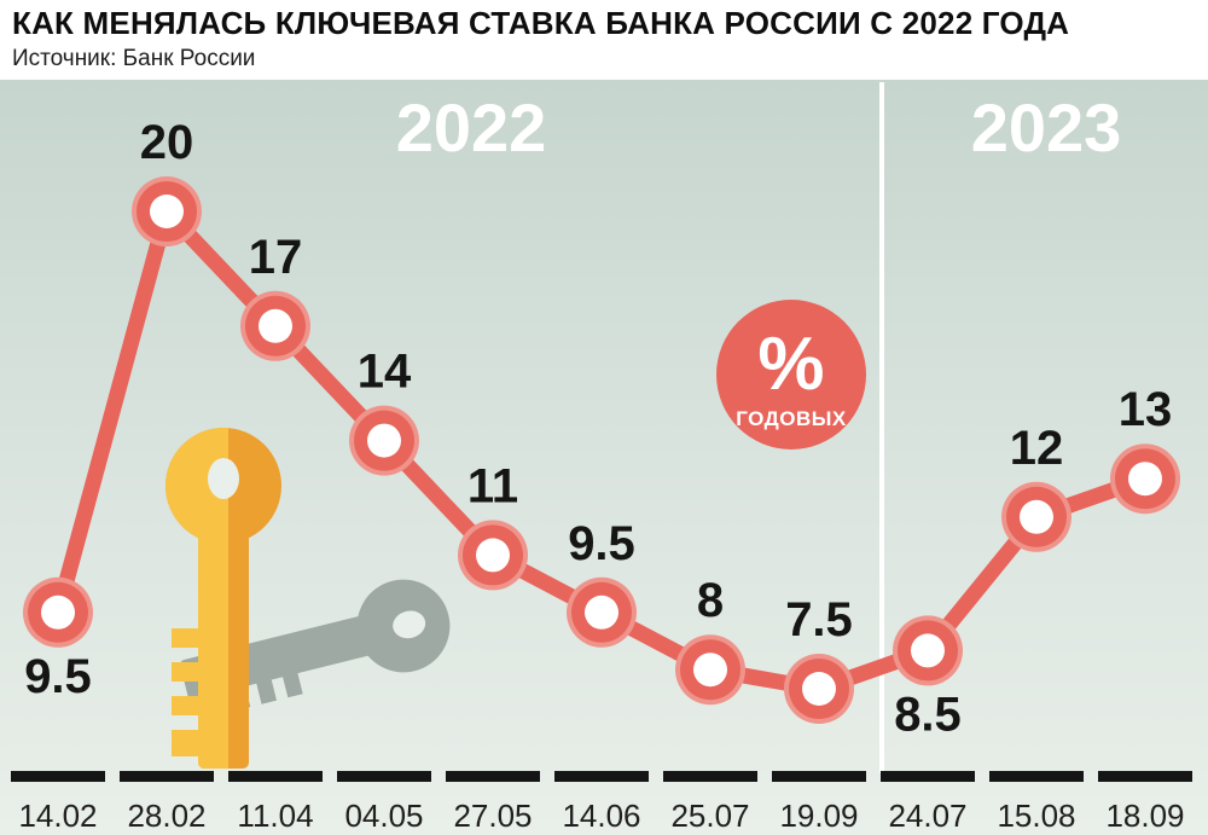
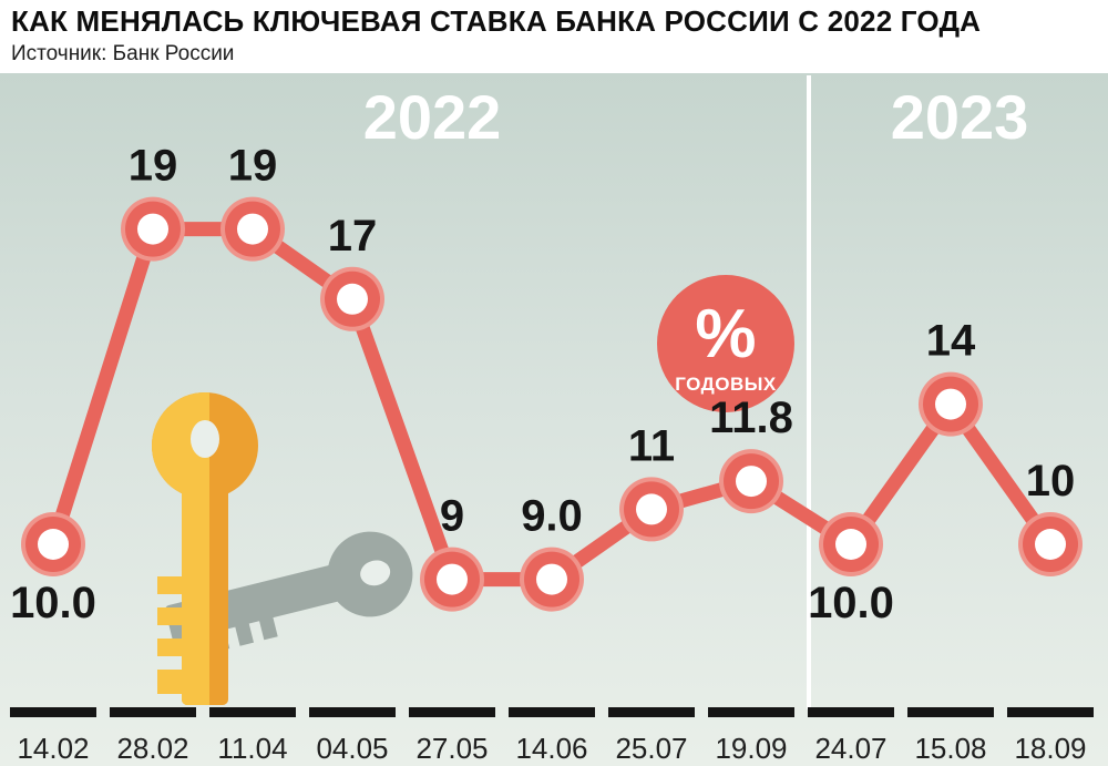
14.02: 9.5 -> 10.0
28.02: 20 -> 19
11.04: 17 -> 19
04.05: 14 -> 17
27.05: 11 -> 9
14.06: 9.5 -> 9.0
25.07: 8 -> 11
19.09: 7.5 -> 11.8
24.07: 8.5 -> 10.0
15.08: 12 -> 14
18.09: 13 -> 10
